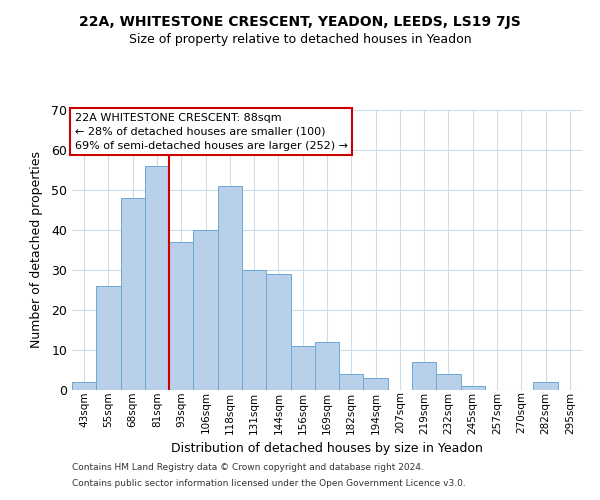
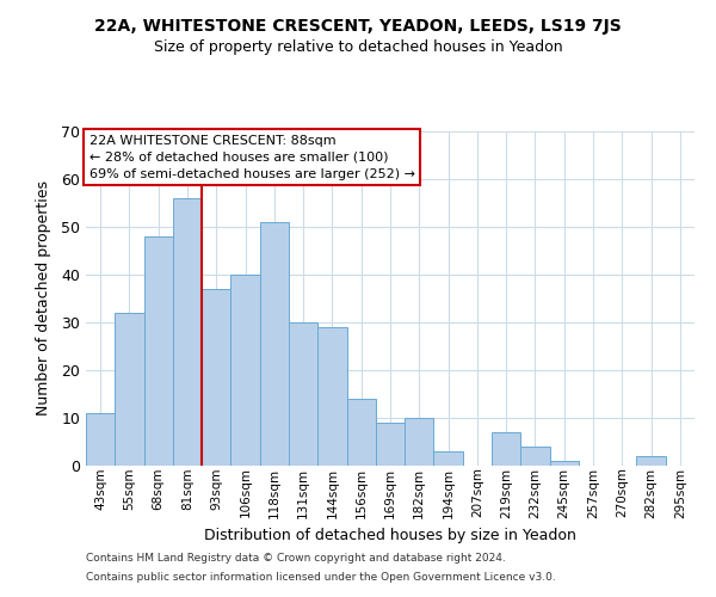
43sqm: 2 -> 11
55sqm: 26 -> 32
156sqm: 11 -> 14
169sqm: 12 -> 9
182sqm: 4 -> 10
